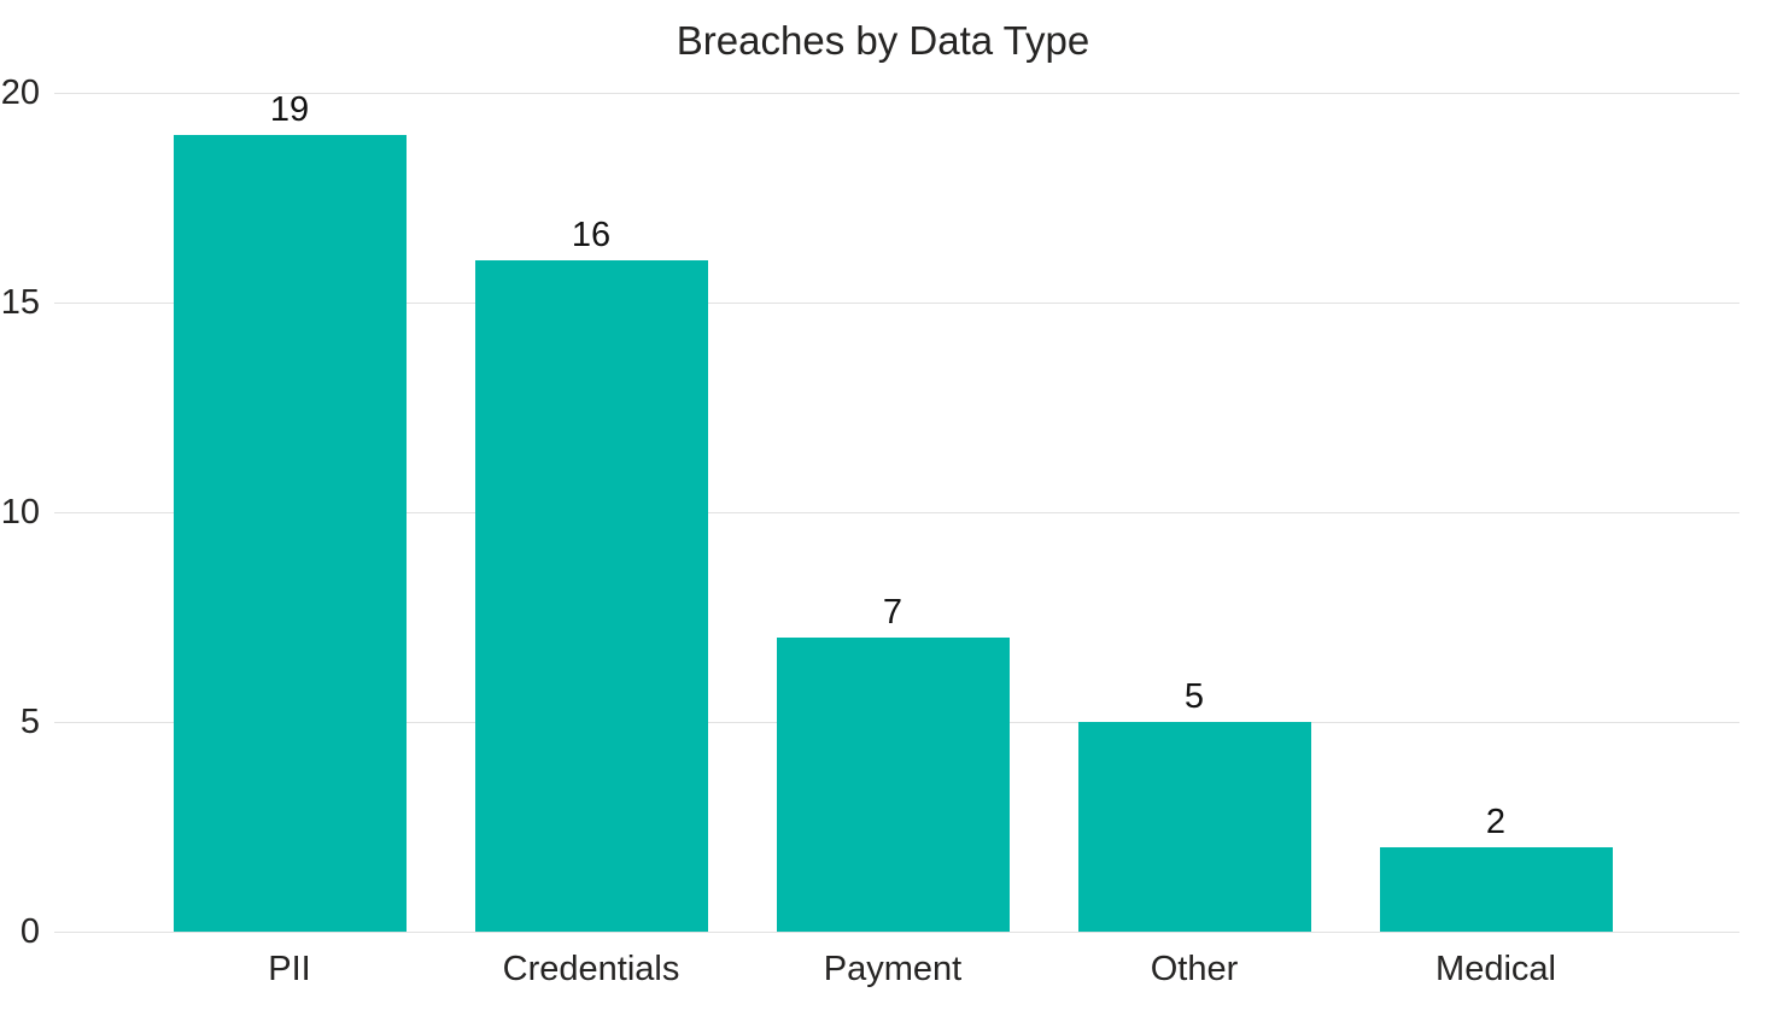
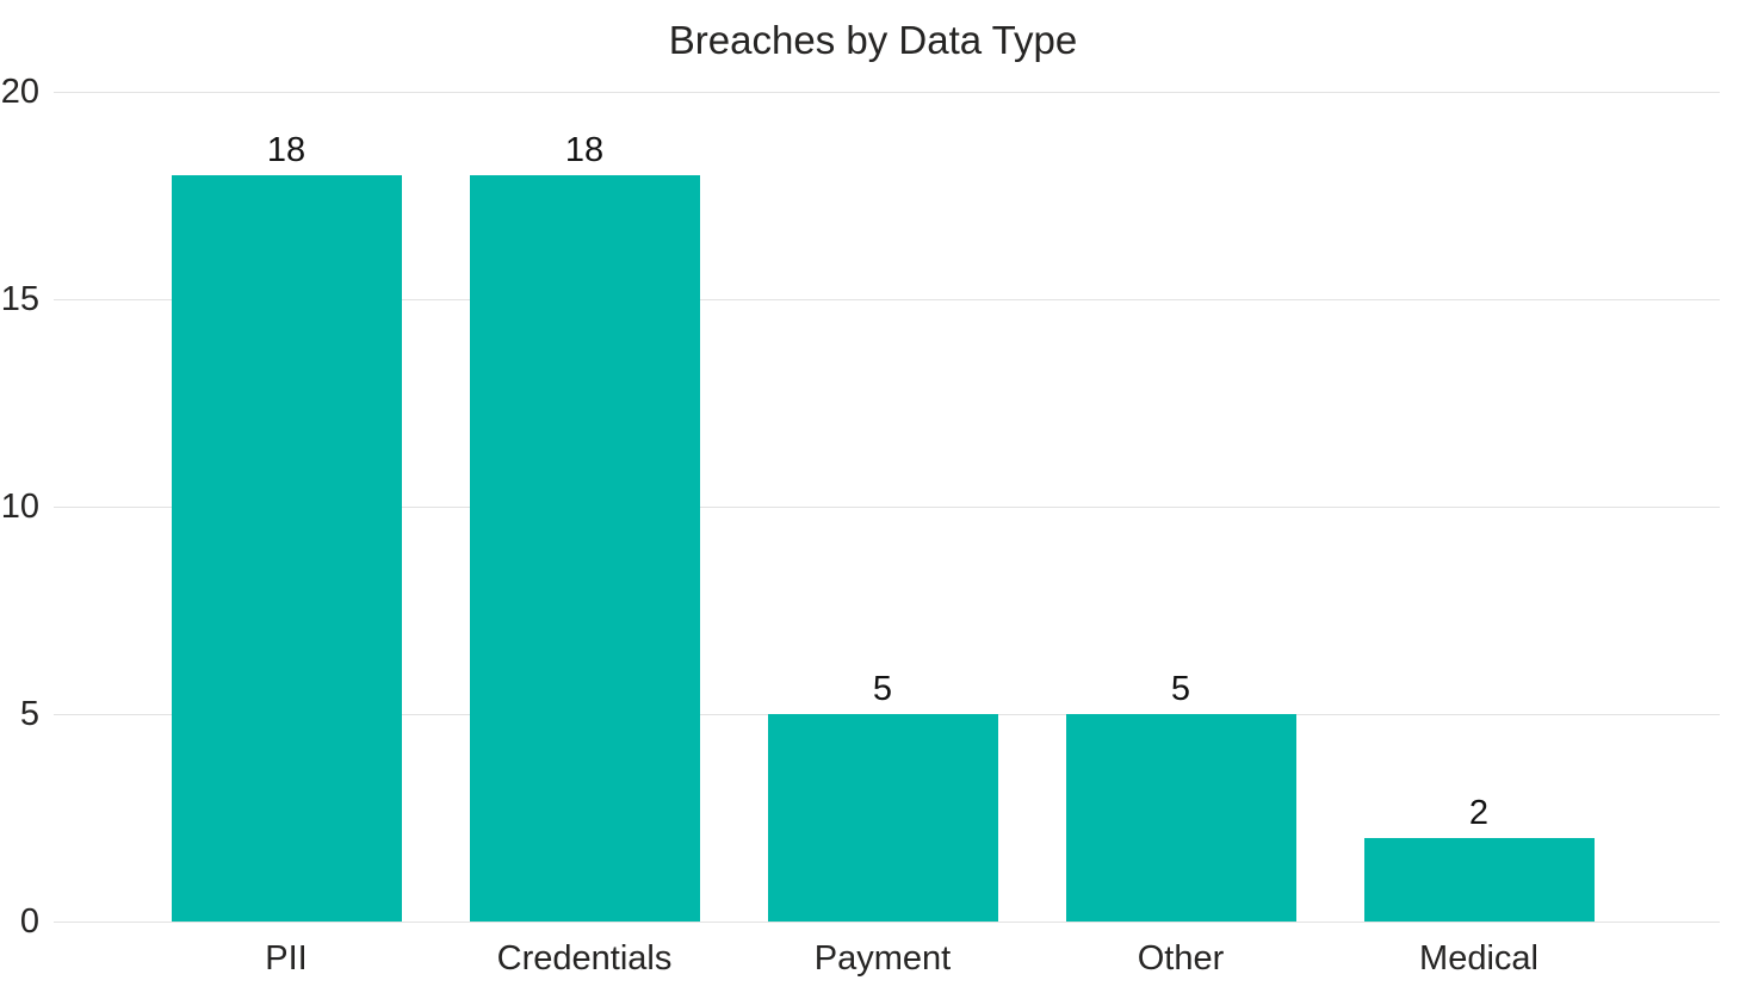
PII: 19 -> 18
Credentials: 16 -> 18
Payment: 7 -> 5
